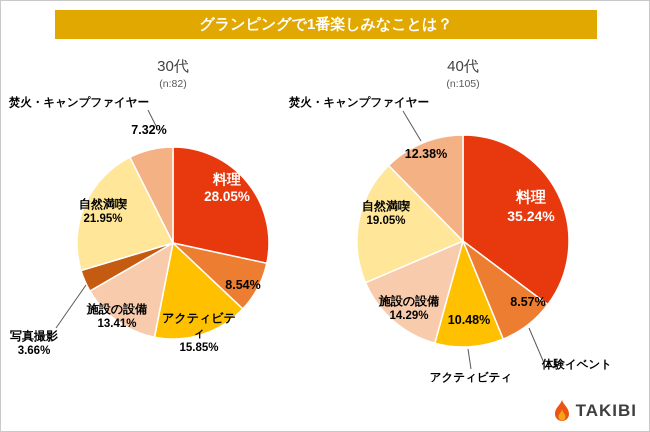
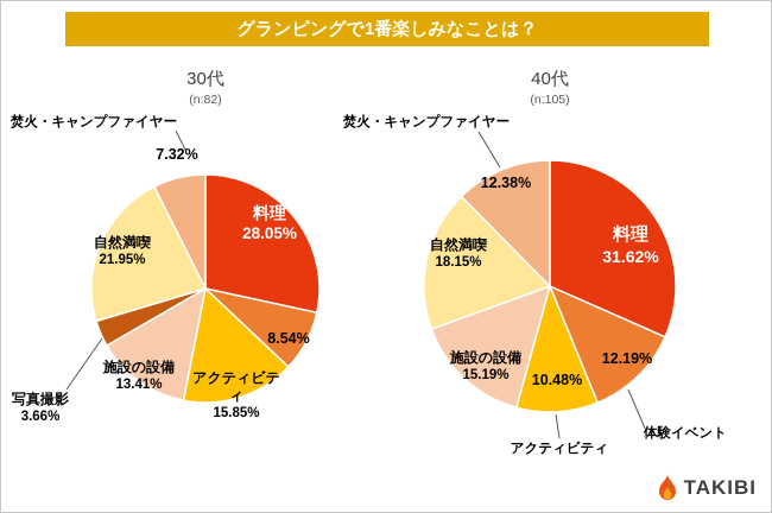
40代/料理: 35.24% -> 31.62%
40代/体験イベント: 8.57% -> 12.19%
40代/施設の設備: 14.29% -> 15.19%
40代/自然満喫: 19.05% -> 18.15%
